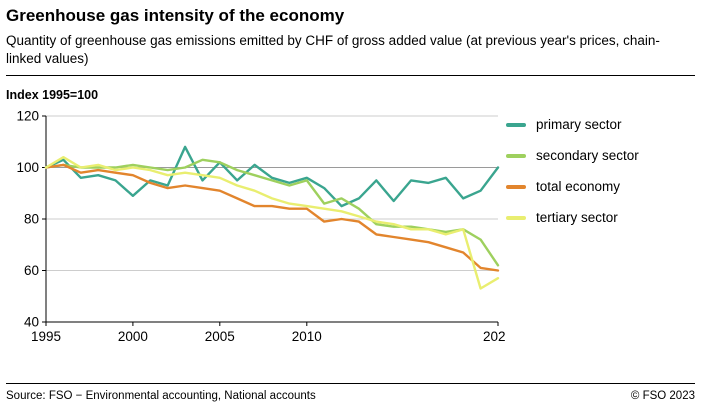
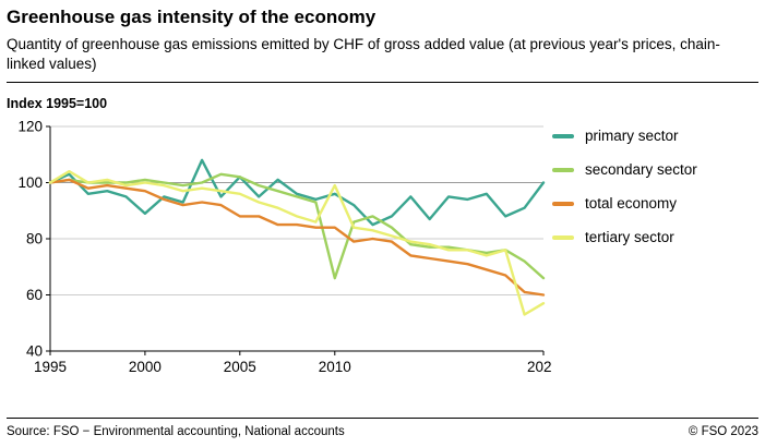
total economy/2005: 91 -> 88
secondary sector/2010: 95 -> 66
tertiary sector/2010: 85 -> 99
secondary sector/2021: 62 -> 66
